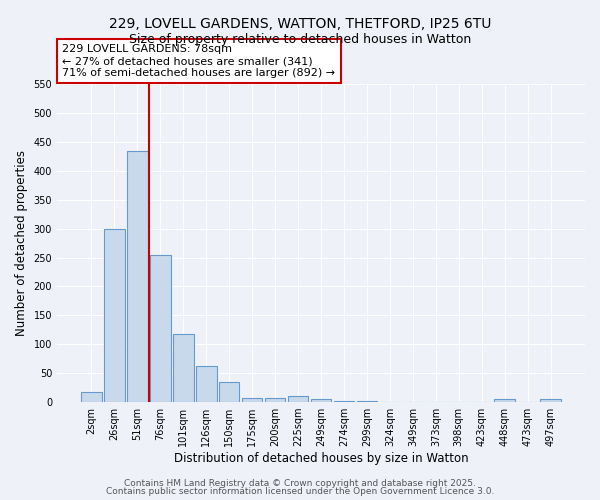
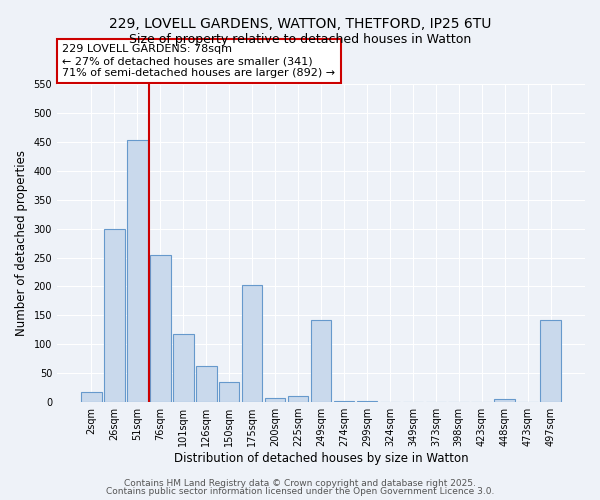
51sqm: 435 -> 454
175sqm: 7 -> 202
249sqm: 5 -> 142
497sqm: 5 -> 142
